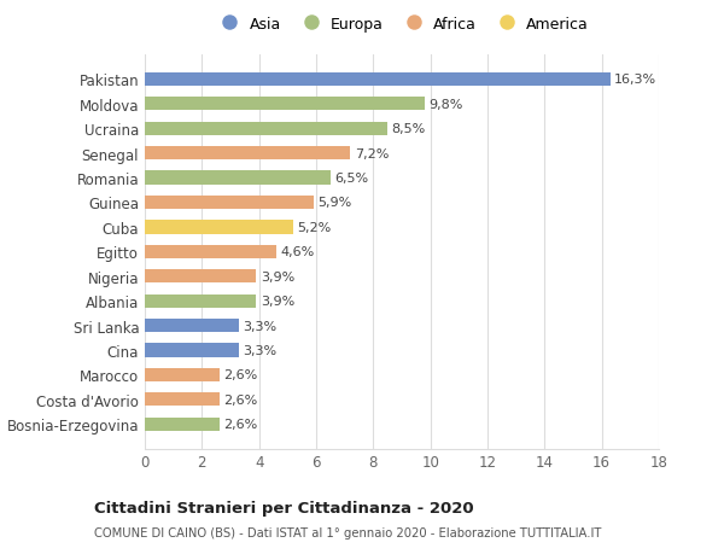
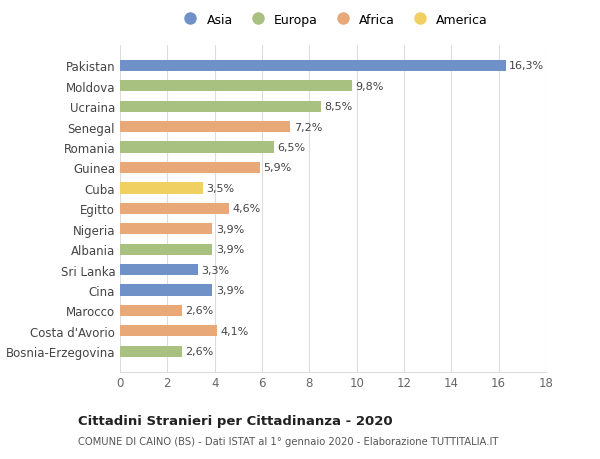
Cuba: 5,2% -> 3,5%
Cina: 3,3% -> 3,9%
Costa d'Avorio: 2,6% -> 4,1%
